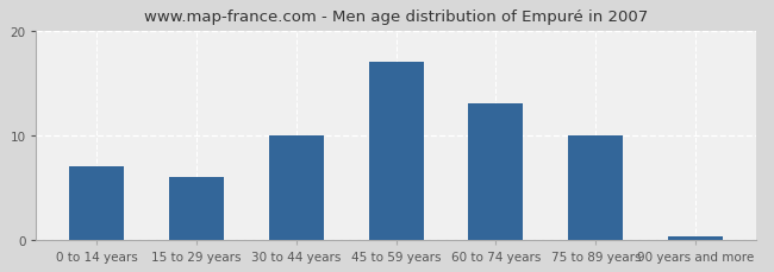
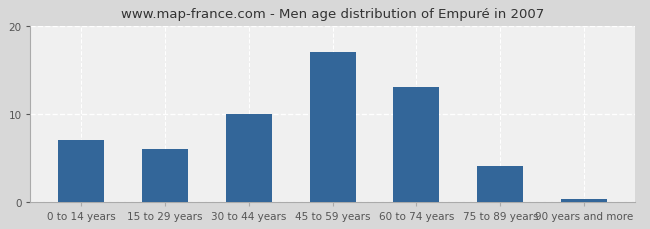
75 to 89 years: 10.0 -> 4.0
